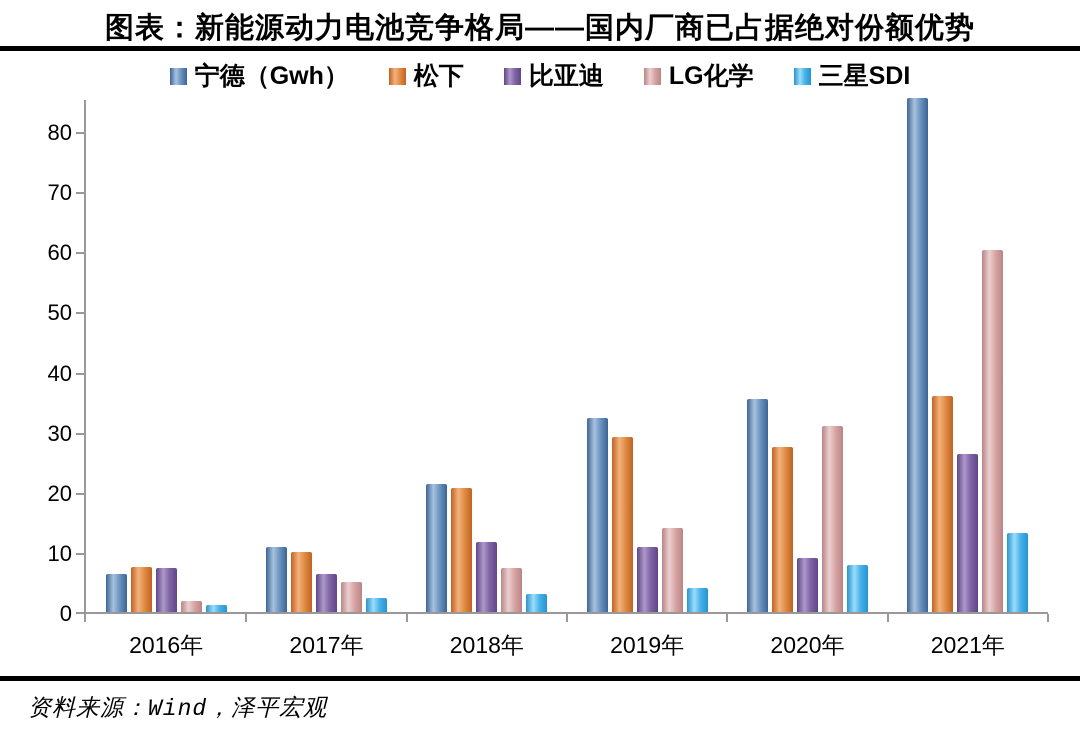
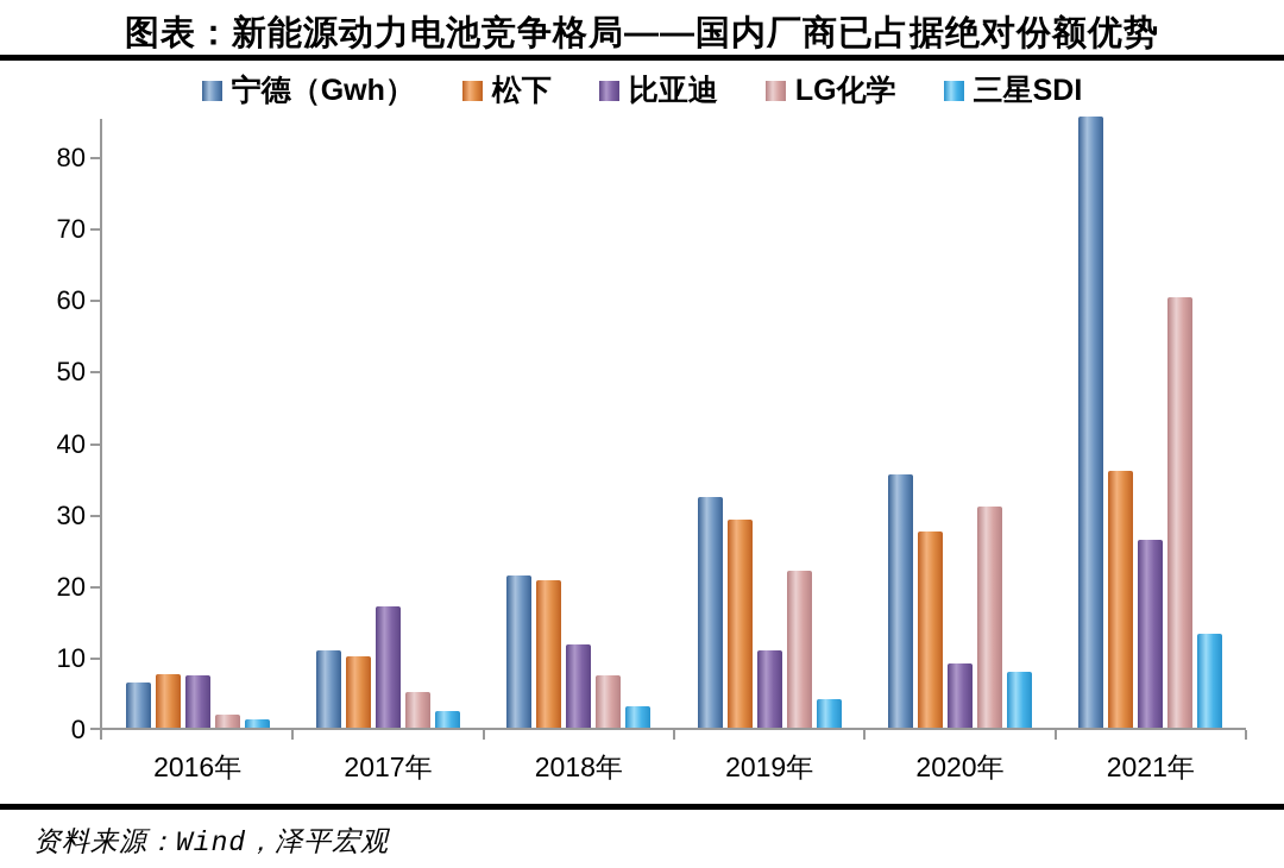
比亚迪/2017年: 6 -> 17
LG化学/2019年: 14 -> 22
